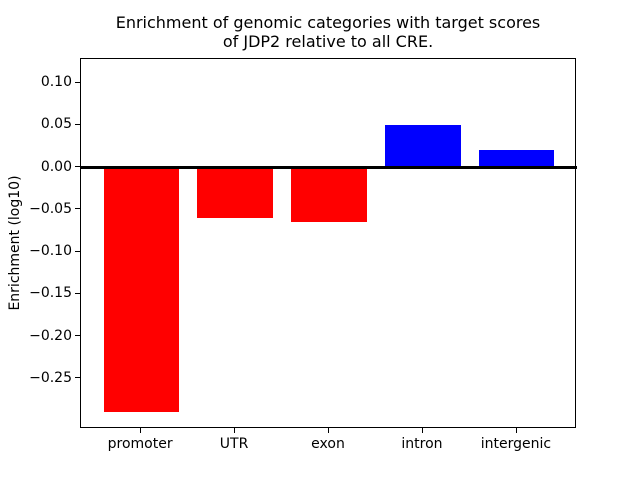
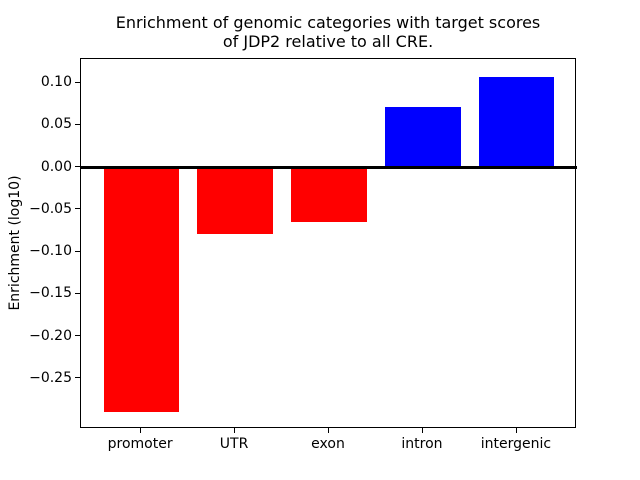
UTR: -0.06 -> -0.08
intron: 0.05 -> 0.07
intergenic: 0.02 -> 0.11
